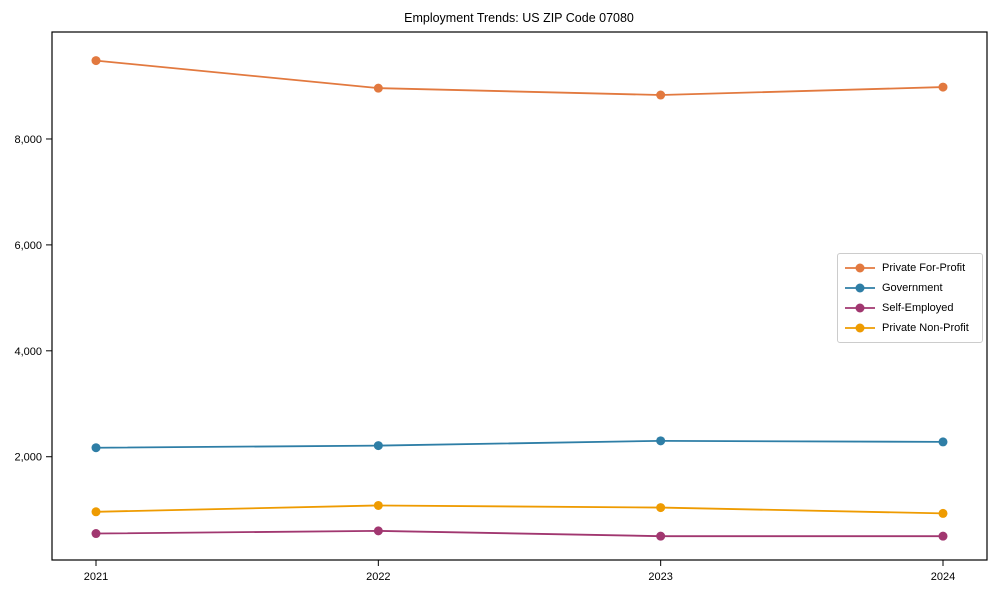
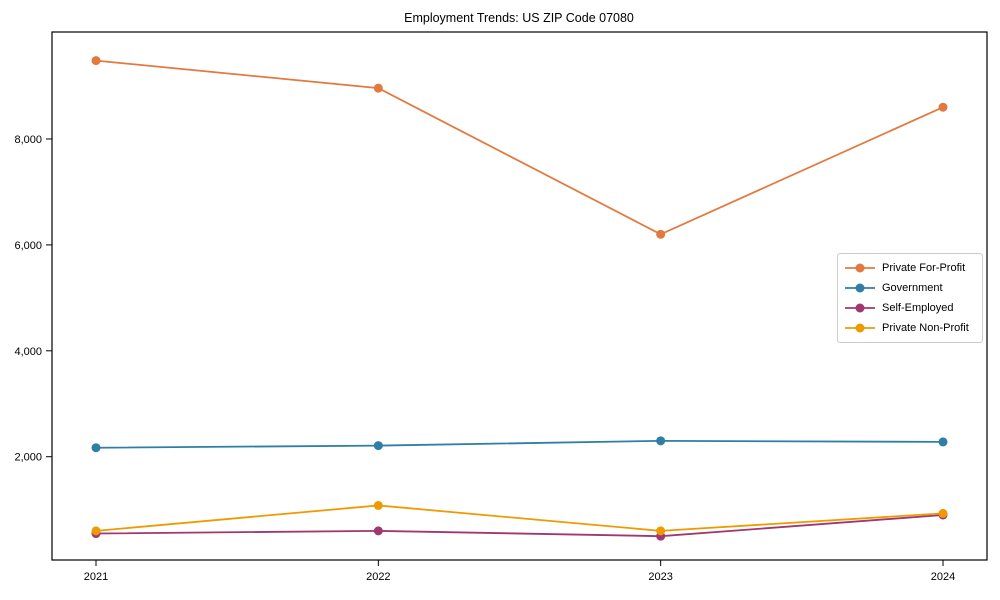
Private Non-Profit/2021: 1000 -> 600
Private For-Profit/2023: 8800 -> 6200
Private Non-Profit/2023: 1000 -> 600
Private For-Profit/2024: 9000 -> 8600
Self-Employed/2024: 500 -> 900
